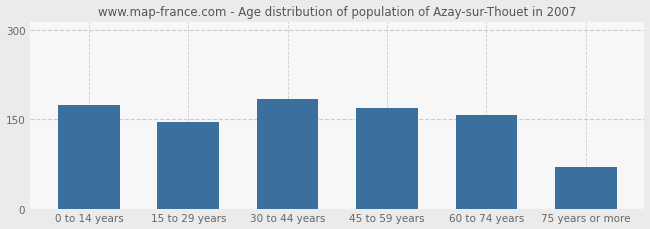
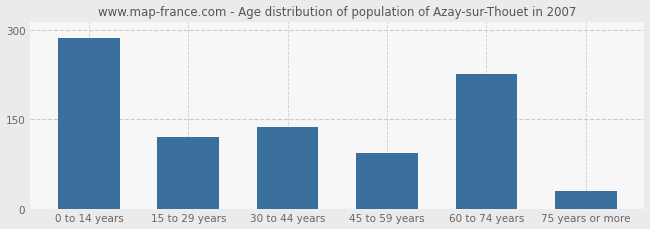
0 to 14 years: 175 -> 288
15 to 29 years: 145 -> 120
30 to 44 years: 185 -> 138
45 to 59 years: 170 -> 94
60 to 74 years: 157 -> 226
75 years or more: 70 -> 30
